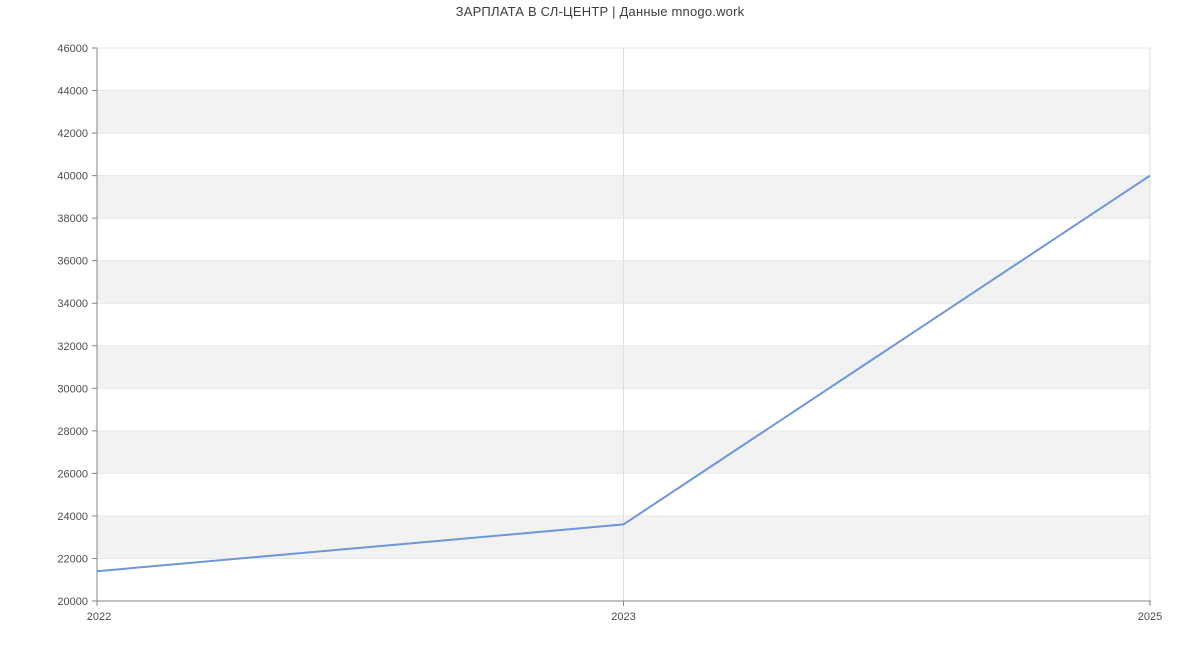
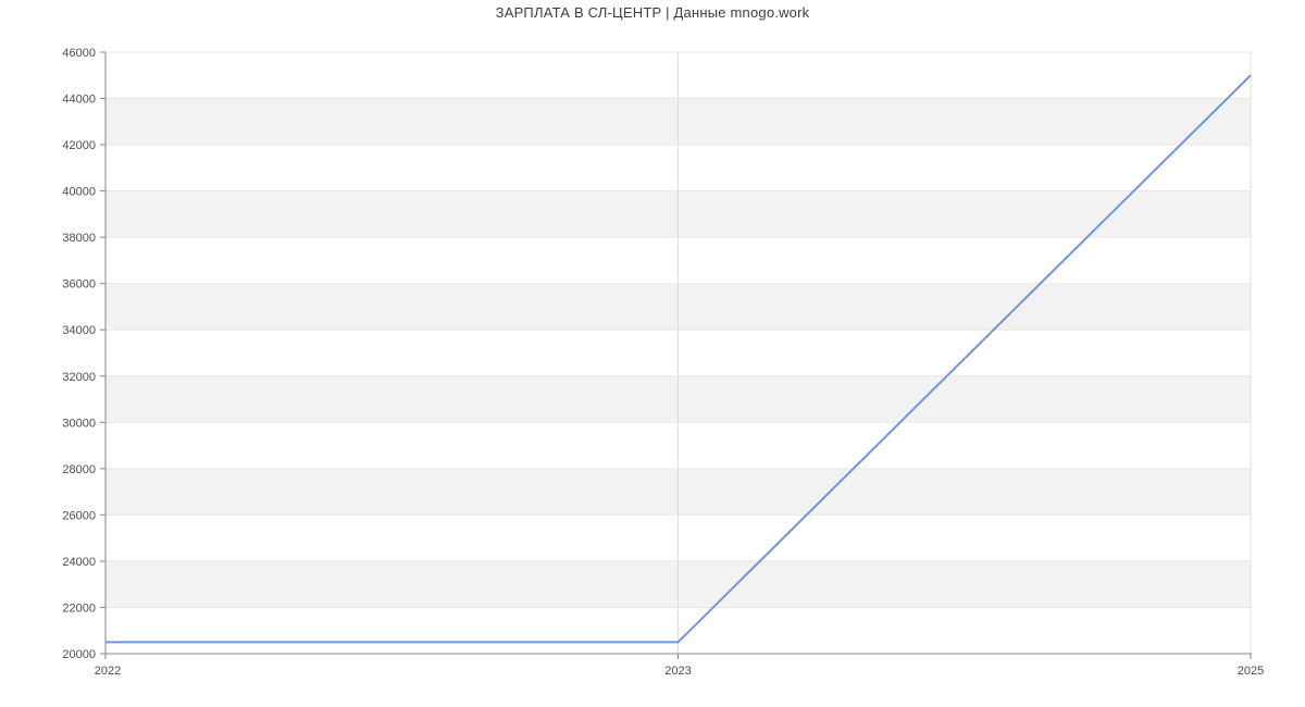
2022: 21400 -> 20500
2023: 23600 -> 20500
2025: 40000 -> 45000
